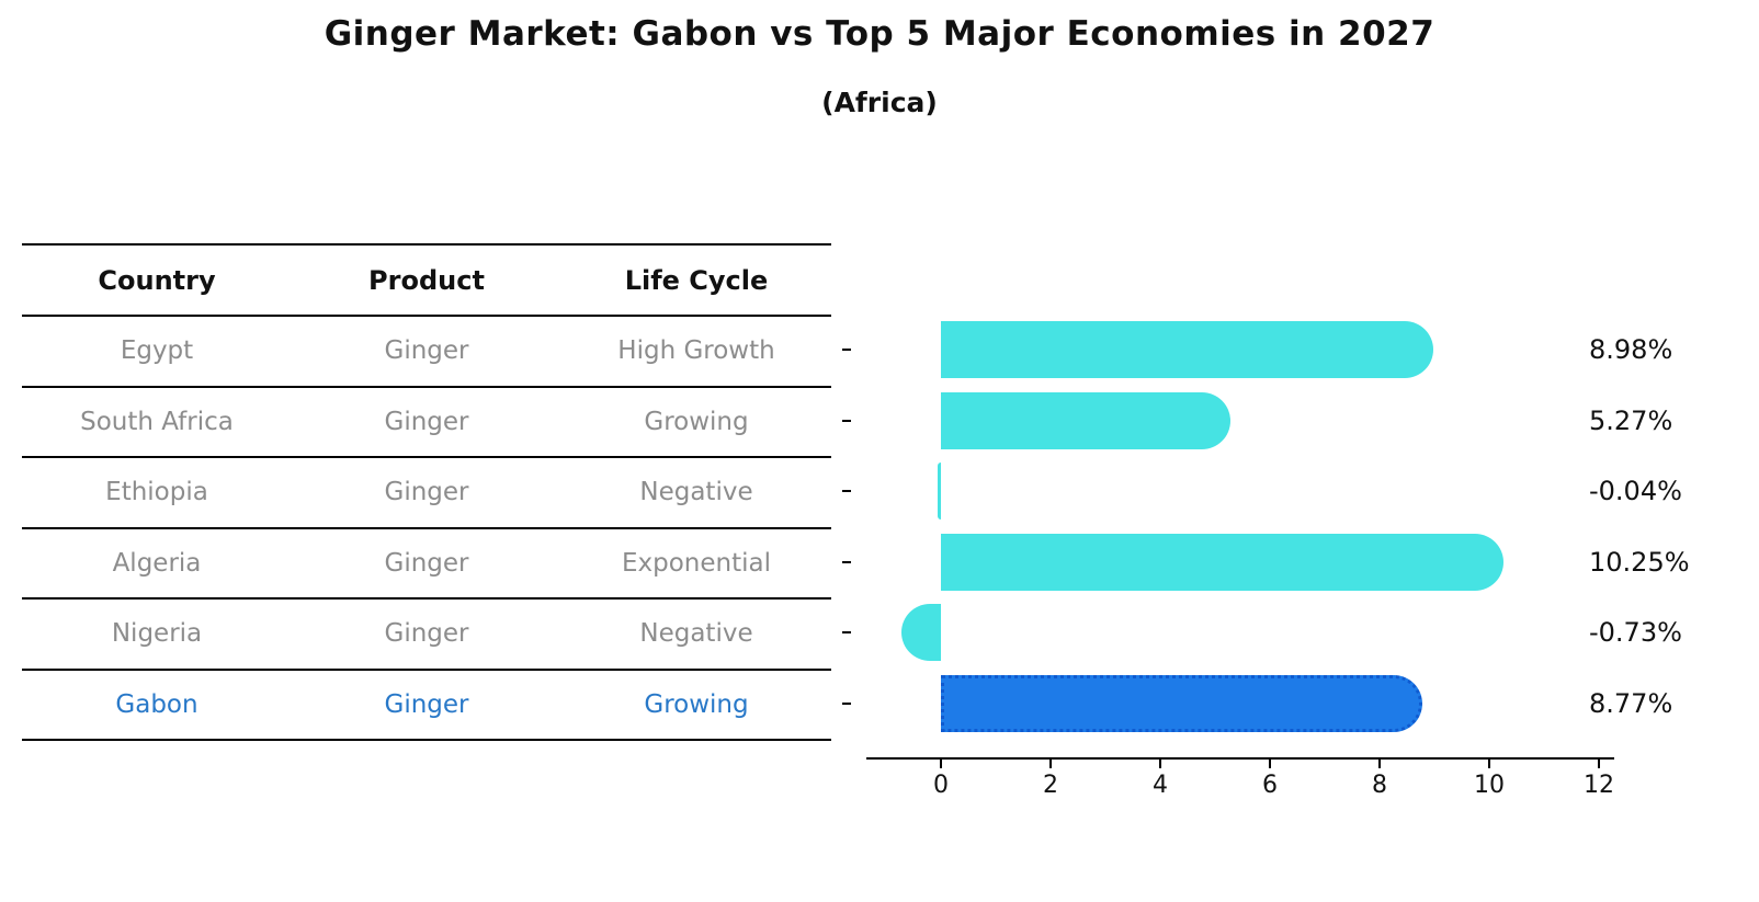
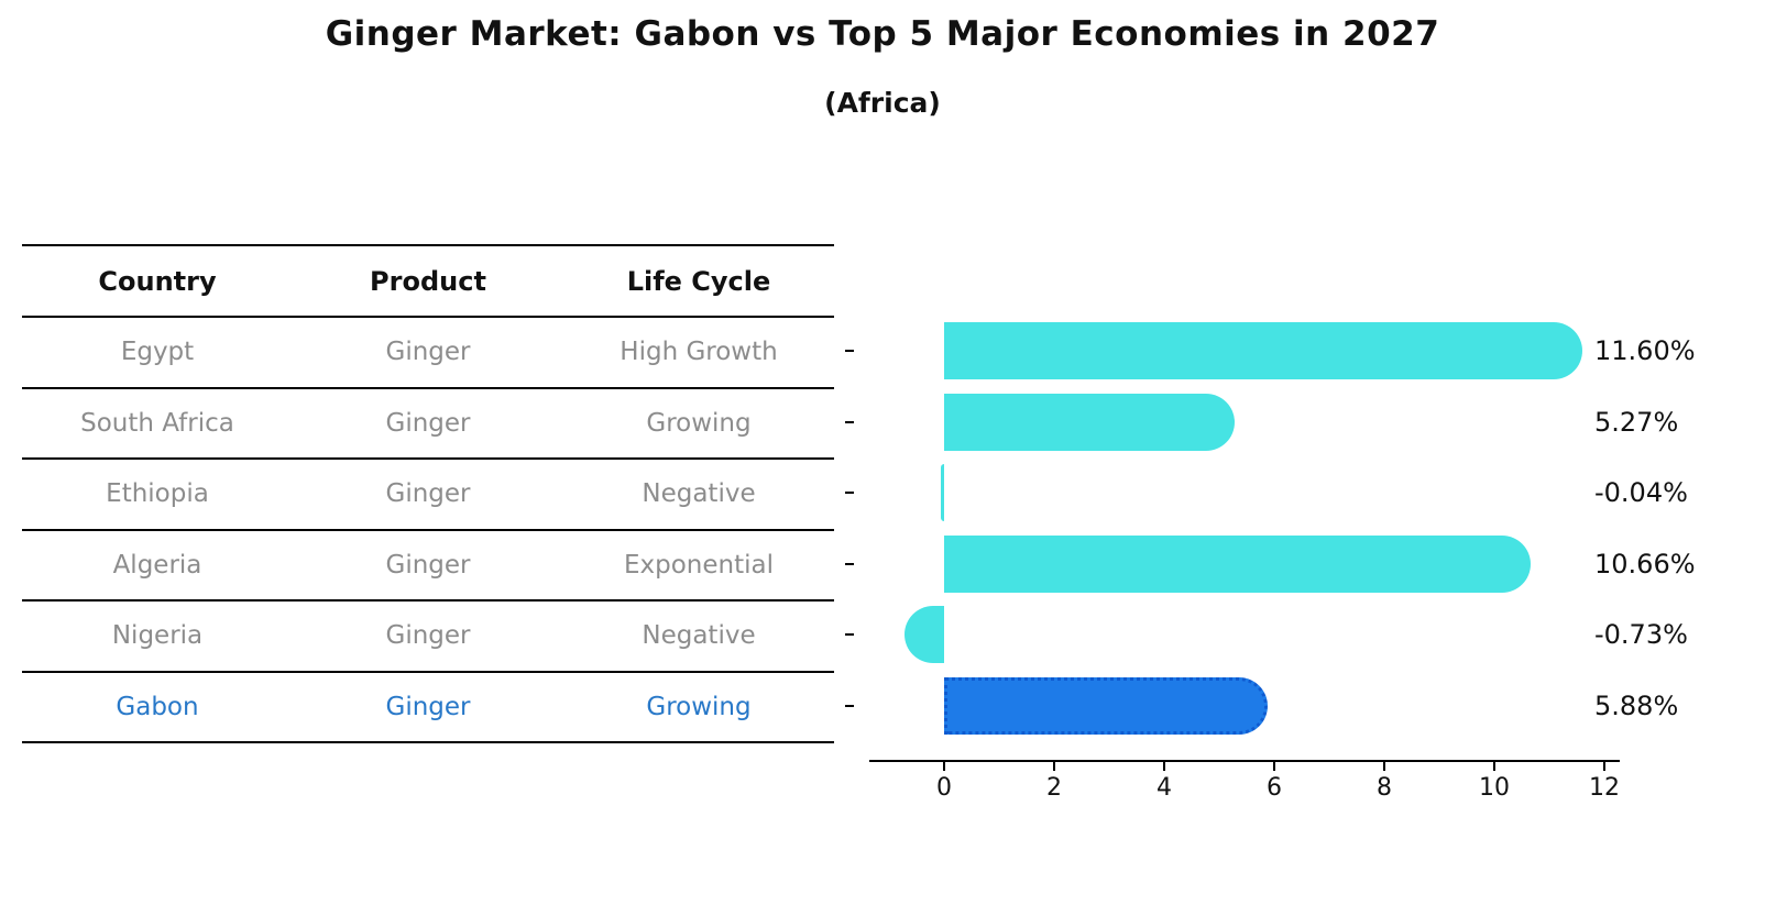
Egypt: 8.98% -> 11.60%
Algeria: 10.25% -> 10.66%
Gabon: 8.77% -> 5.88%
